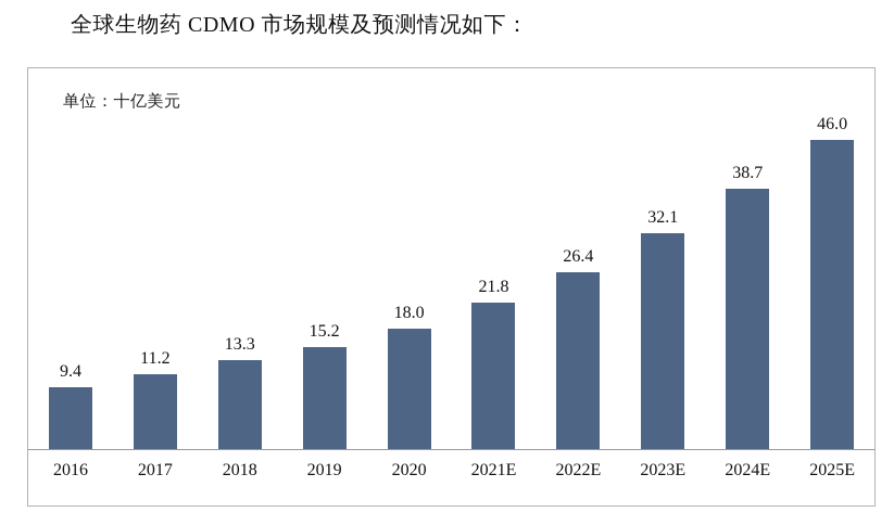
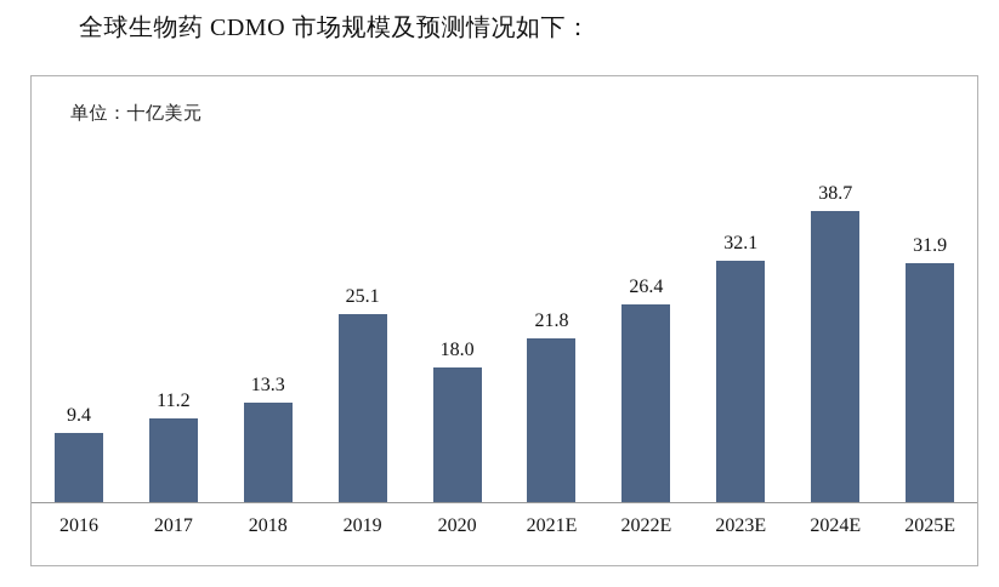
2019: 15.2 -> 25.1
2025E: 46.0 -> 31.9
